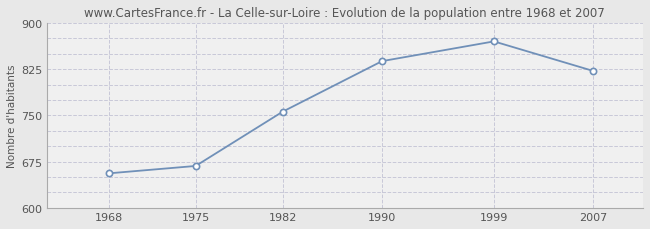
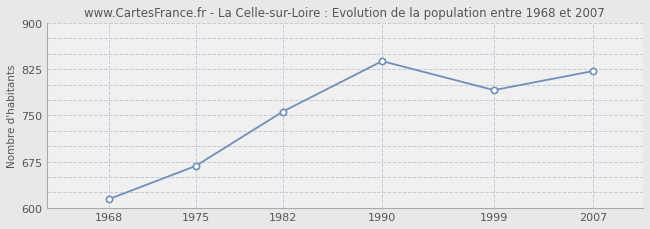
1968: 656 -> 614
1999: 870 -> 791
